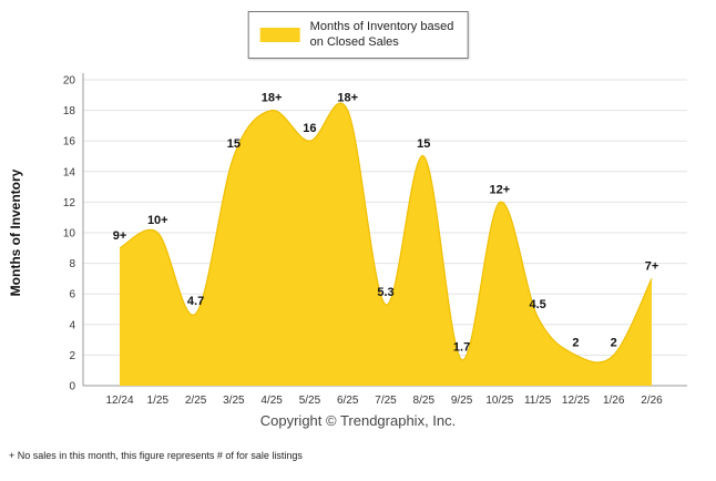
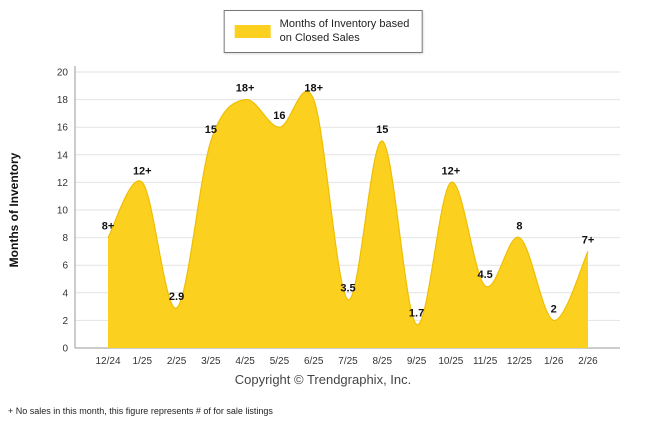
12/24: 9 -> 8
1/25: 10 -> 12
2/25: 4.7 -> 2.9
7/25: 5.3 -> 3.5
12/25: 2 -> 8
